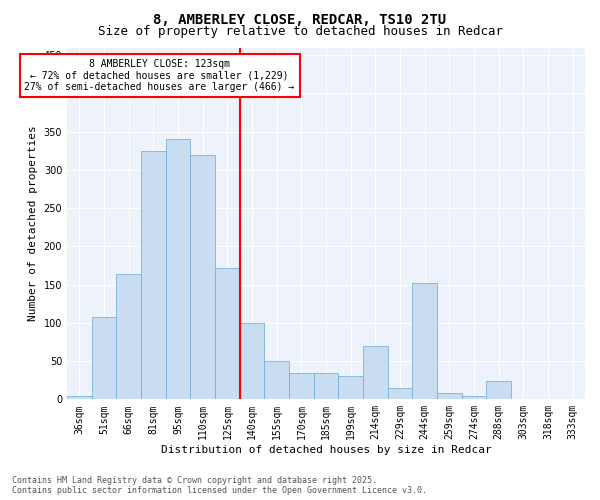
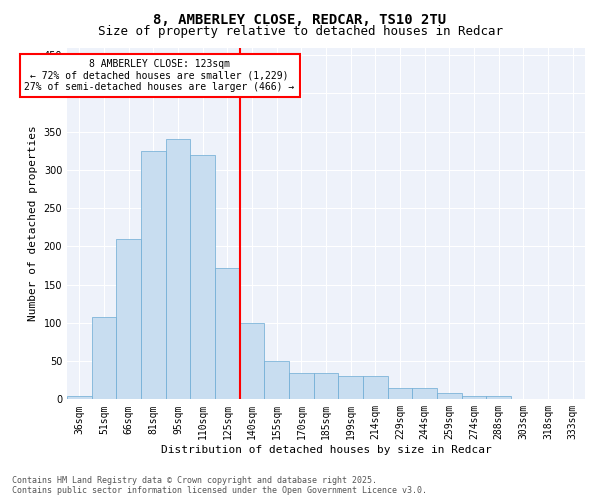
66sqm: 164 -> 210
214sqm: 70 -> 30
244sqm: 152 -> 15
288sqm: 24 -> 5
